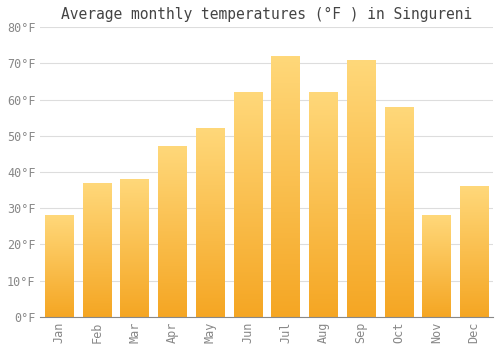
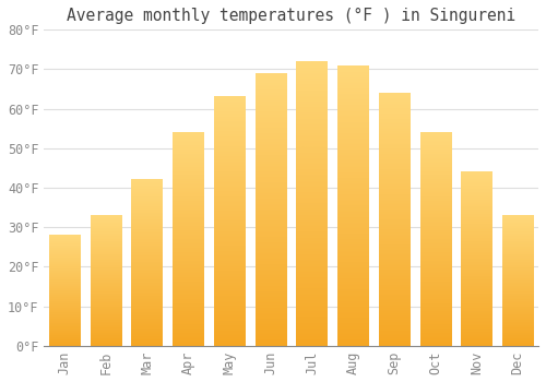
Feb: 37°F -> 33°F
Mar: 38°F -> 42°F
Apr: 47°F -> 54°F
May: 52°F -> 63°F
Jun: 62°F -> 69°F
Aug: 62°F -> 71°F
Sep: 71°F -> 64°F
Oct: 58°F -> 54°F
Nov: 28°F -> 44°F
Dec: 36°F -> 33°F
